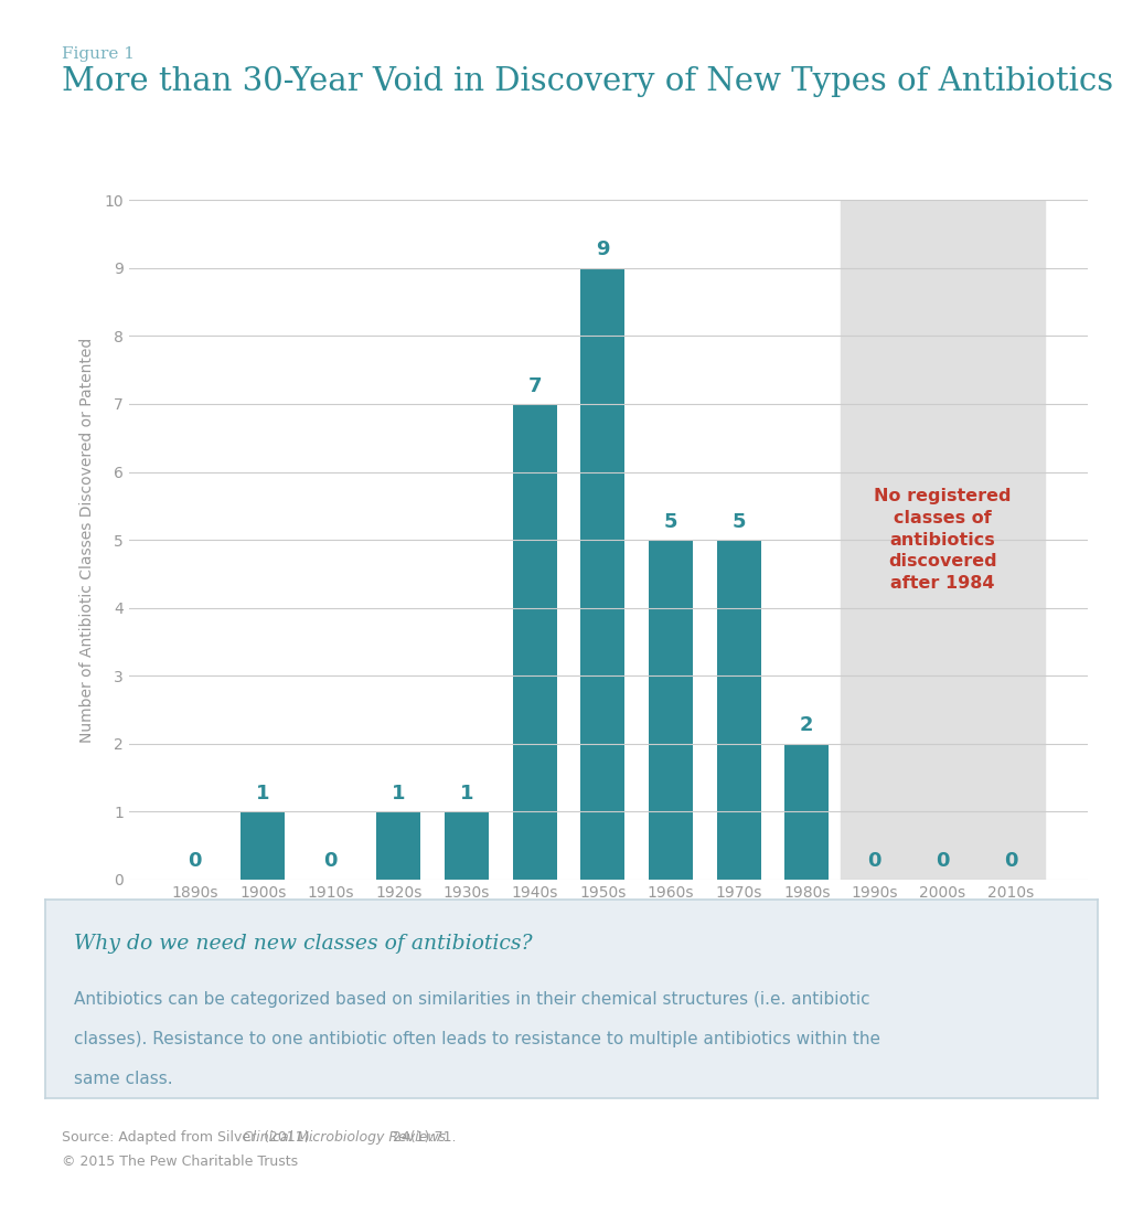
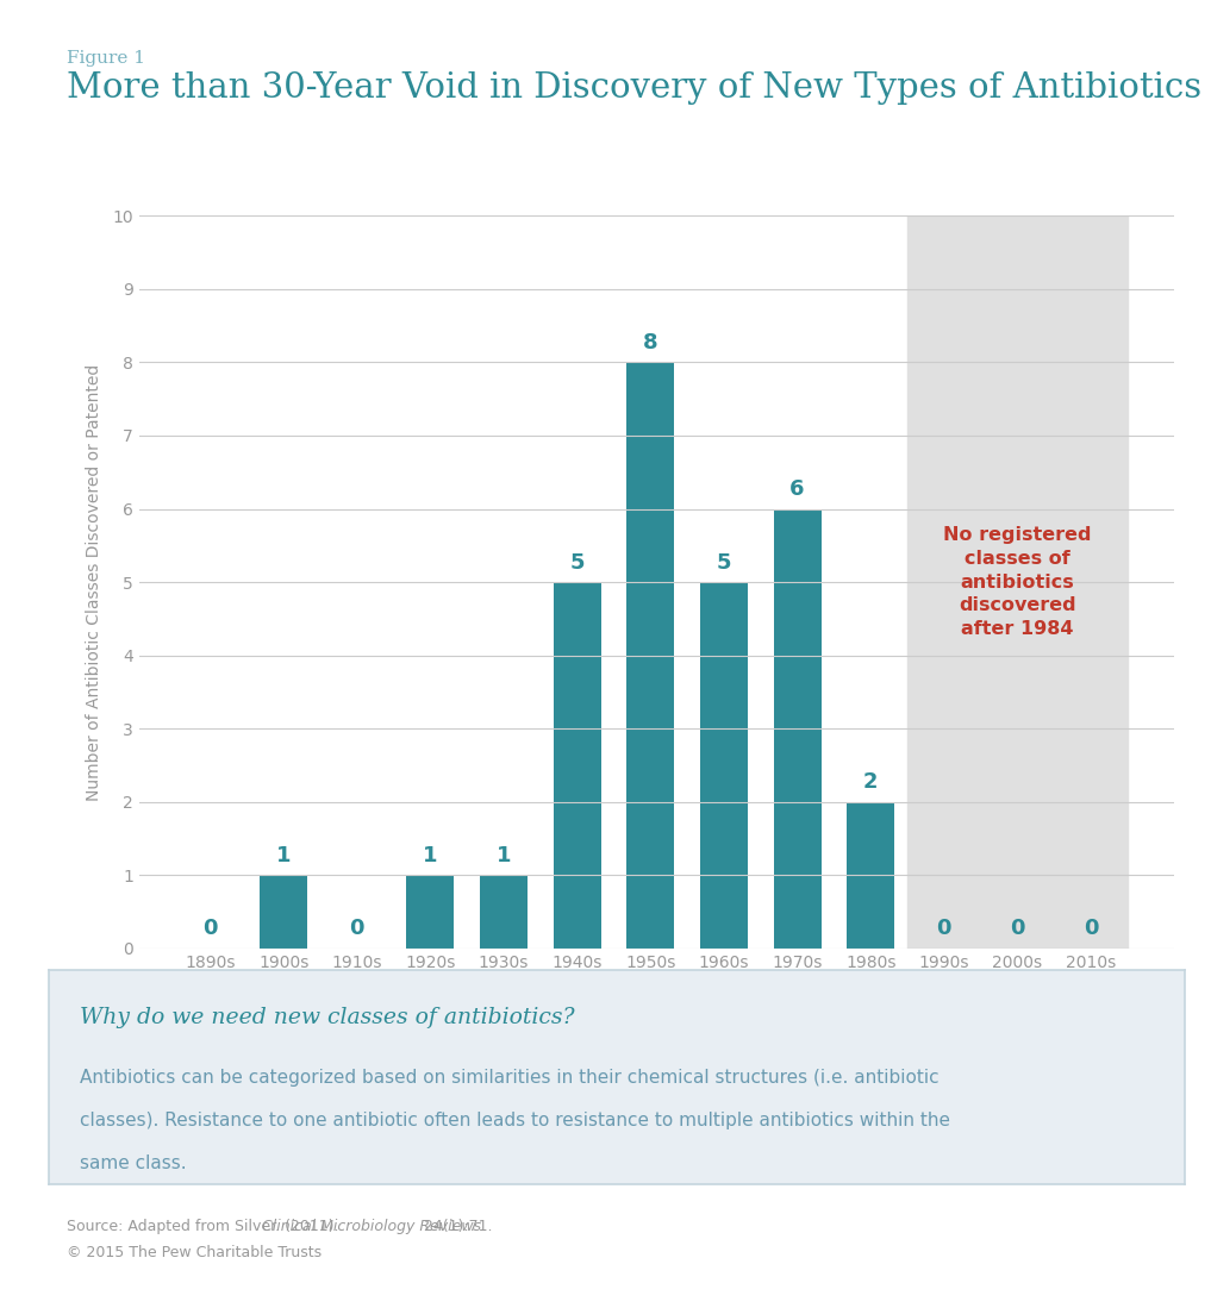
1940s: 7 -> 5
1950s: 9 -> 8
1970s: 5 -> 6
